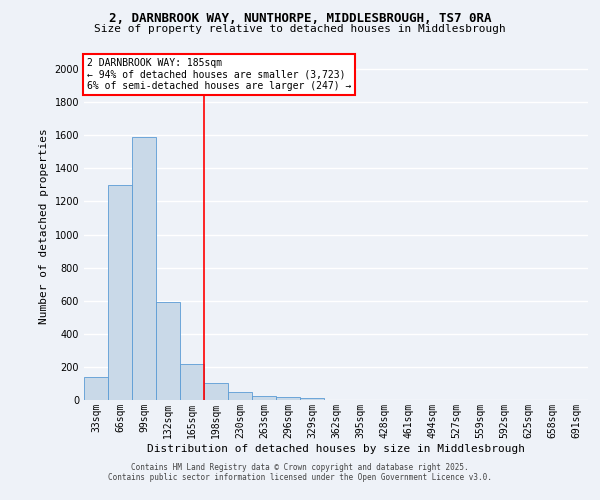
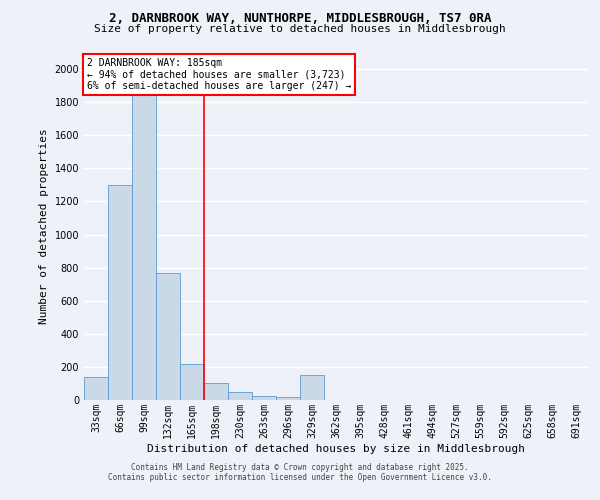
99sqm: 1590 -> 1850
132sqm: 590 -> 770
329sqm: 20 -> 150
